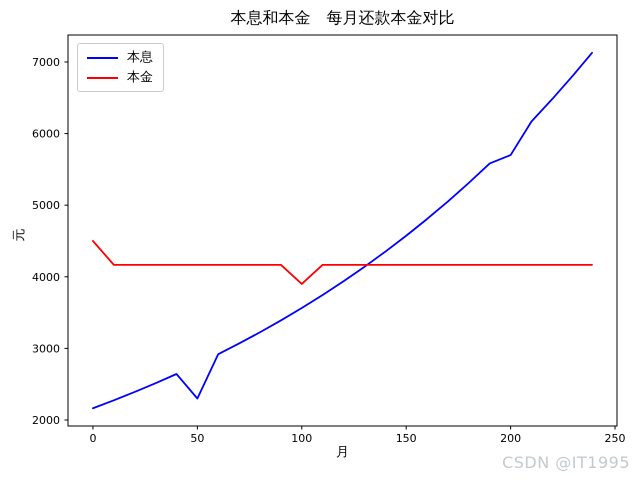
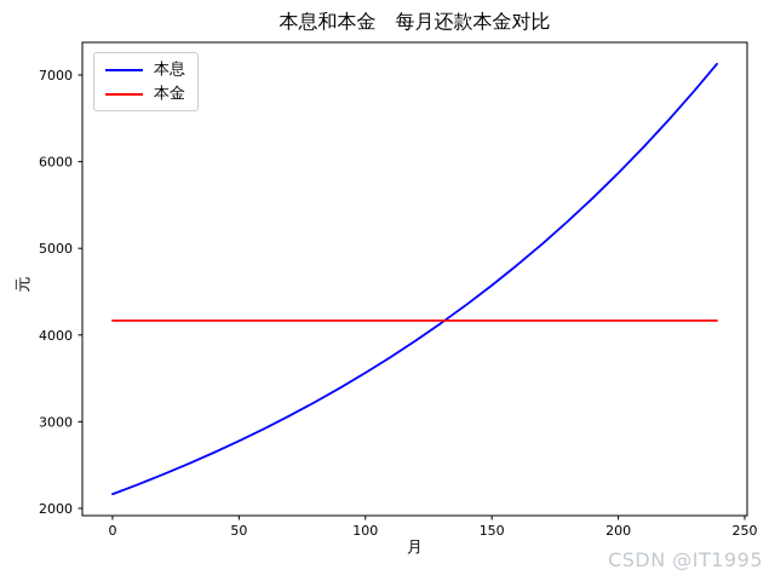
本金/0: 4500 -> 4200
本息/50: 2300 -> 2800
本金/100: 3900 -> 4200
本息/200: 5700 -> 5900
